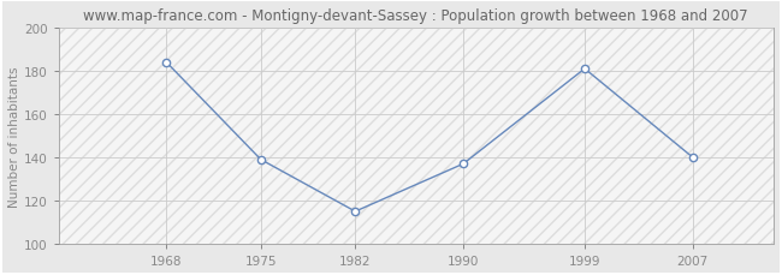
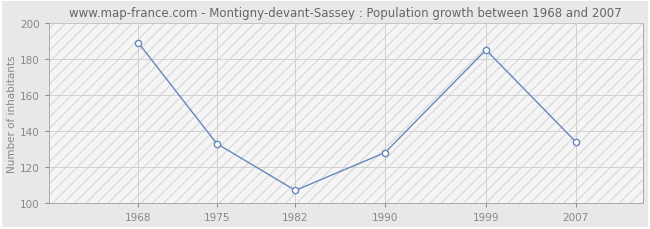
1968: 184 -> 189
1975: 139 -> 133
1982: 115 -> 107
1990: 137 -> 128
1999: 181 -> 185
2007: 140 -> 134
